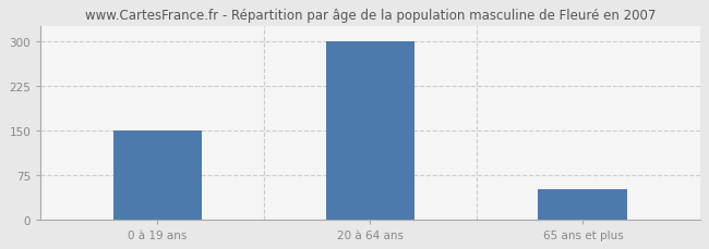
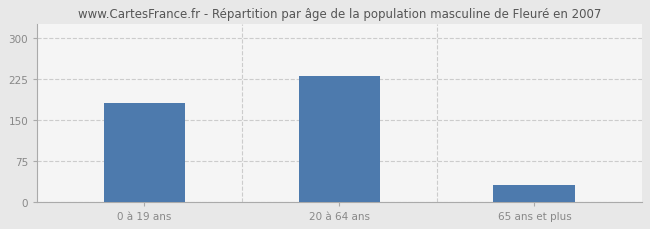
0 à 19 ans: 150 -> 180
20 à 64 ans: 300 -> 230
65 ans et plus: 50 -> 30
